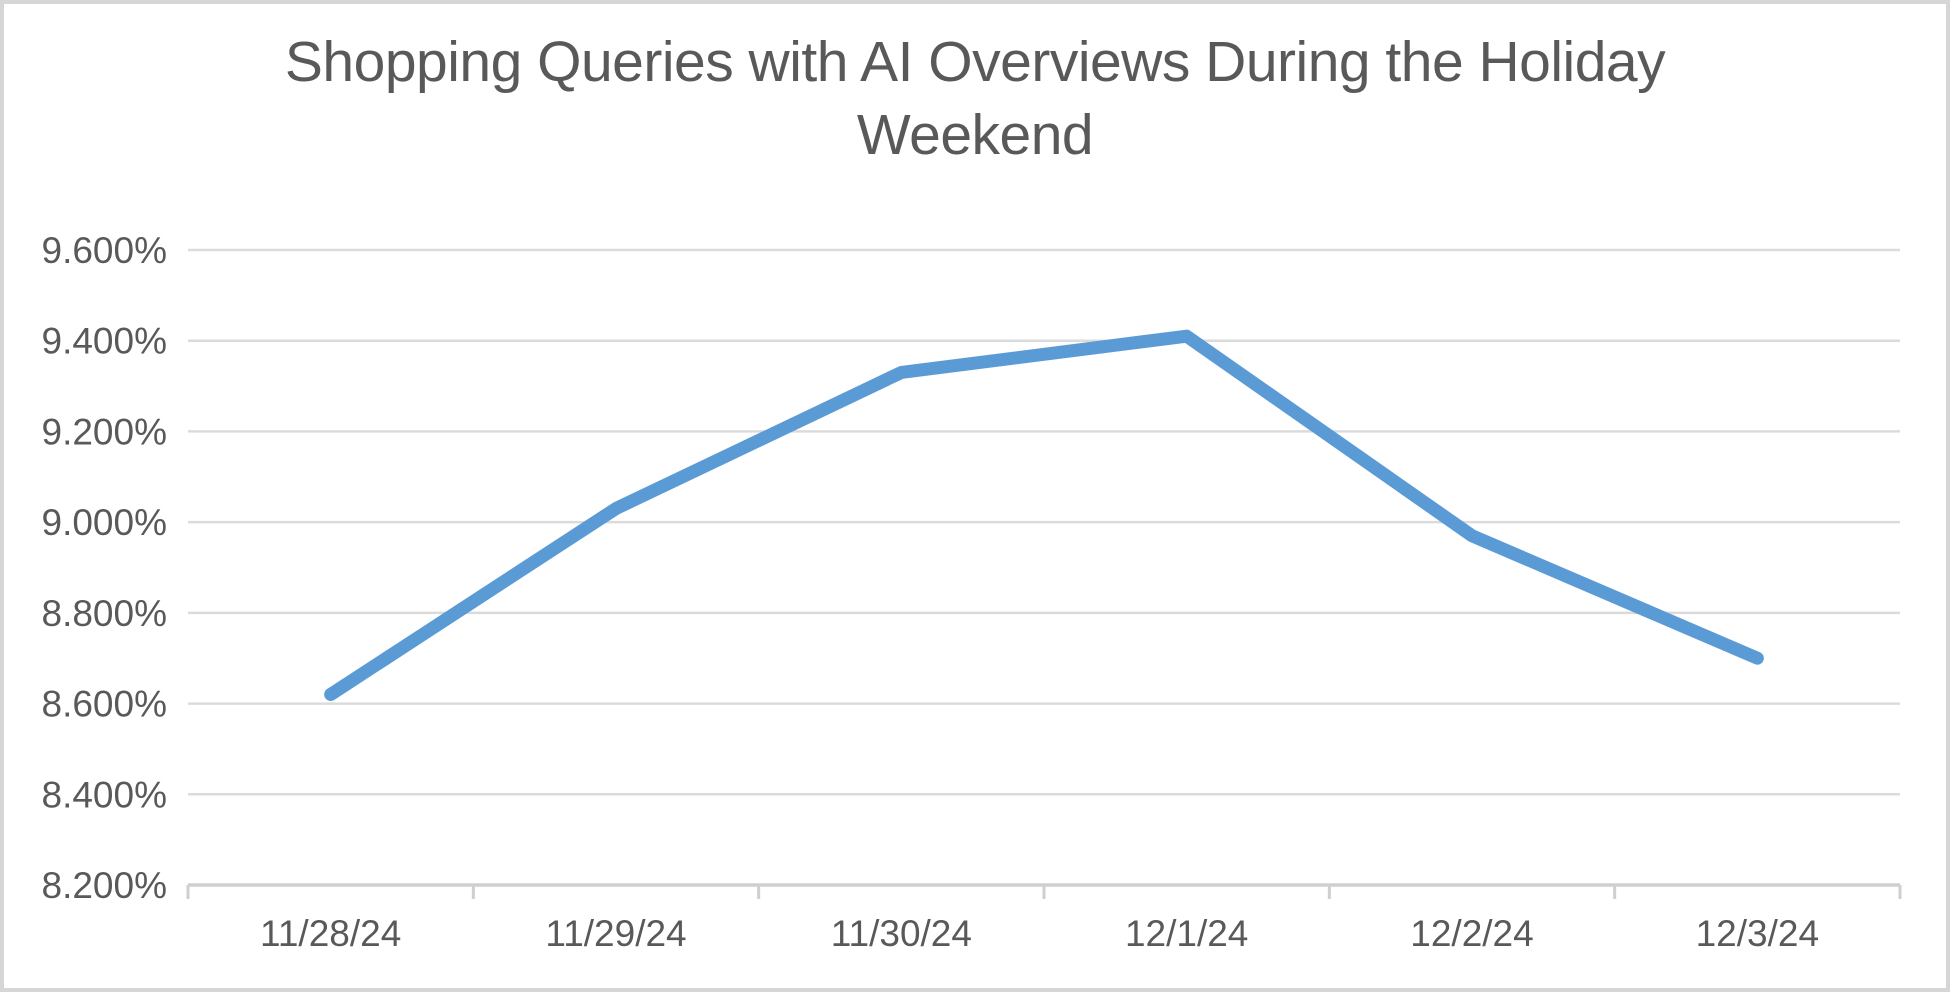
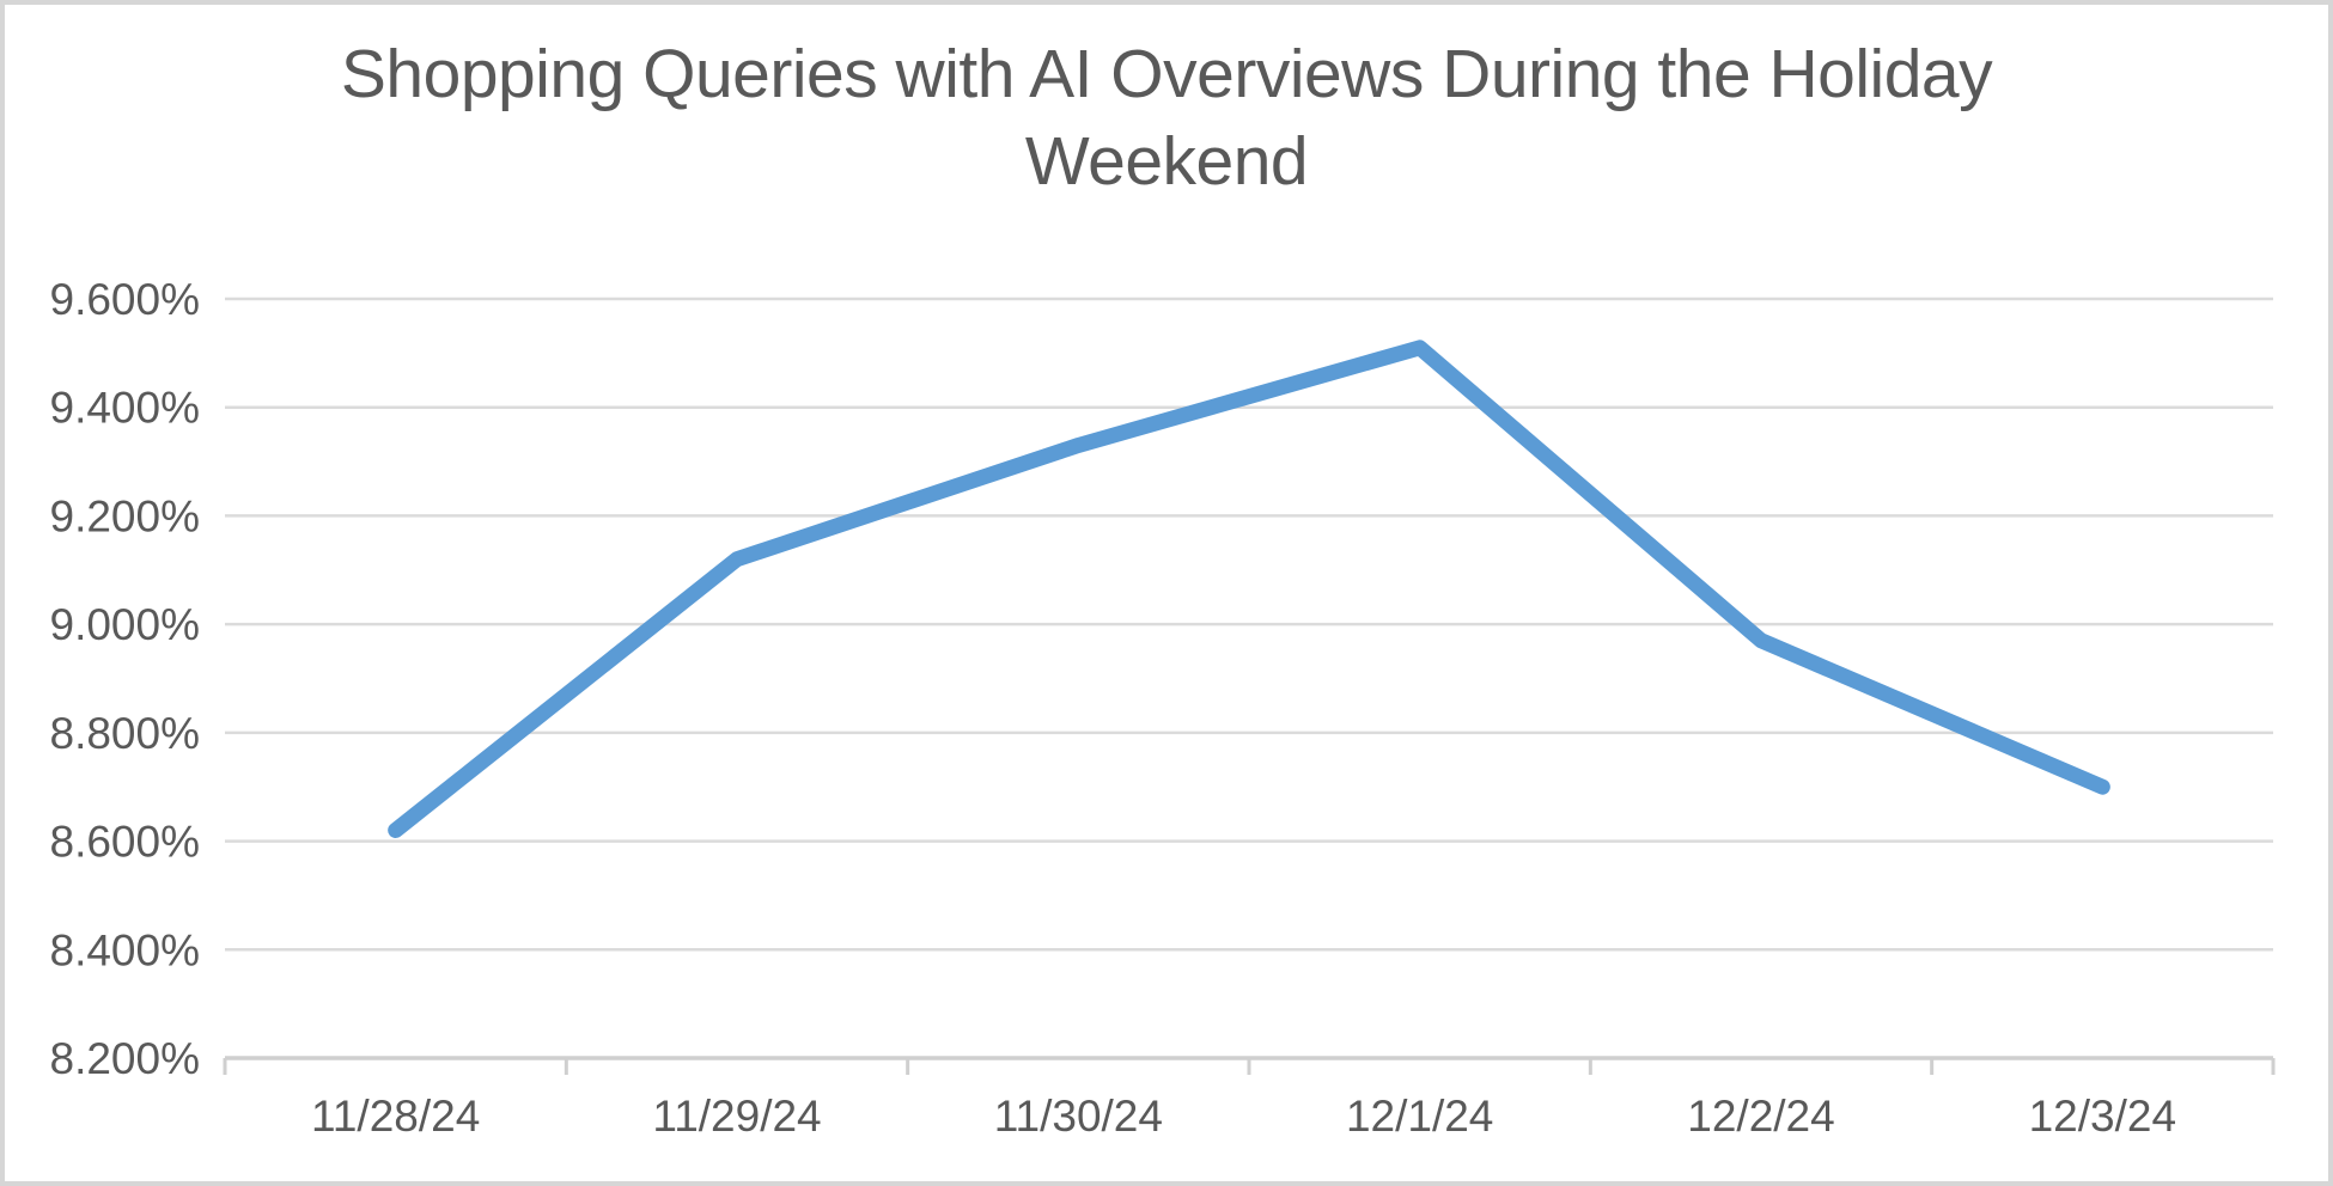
11/29/24: 9.03% -> 9.12%
12/1/24: 9.41% -> 9.51%
